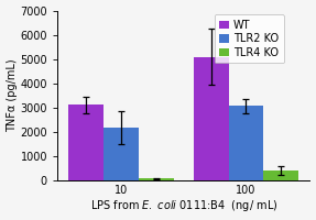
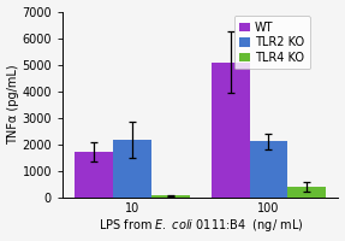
WT/10: 3100 -> 1700
TLR2 KO/100: 3050 -> 2100
